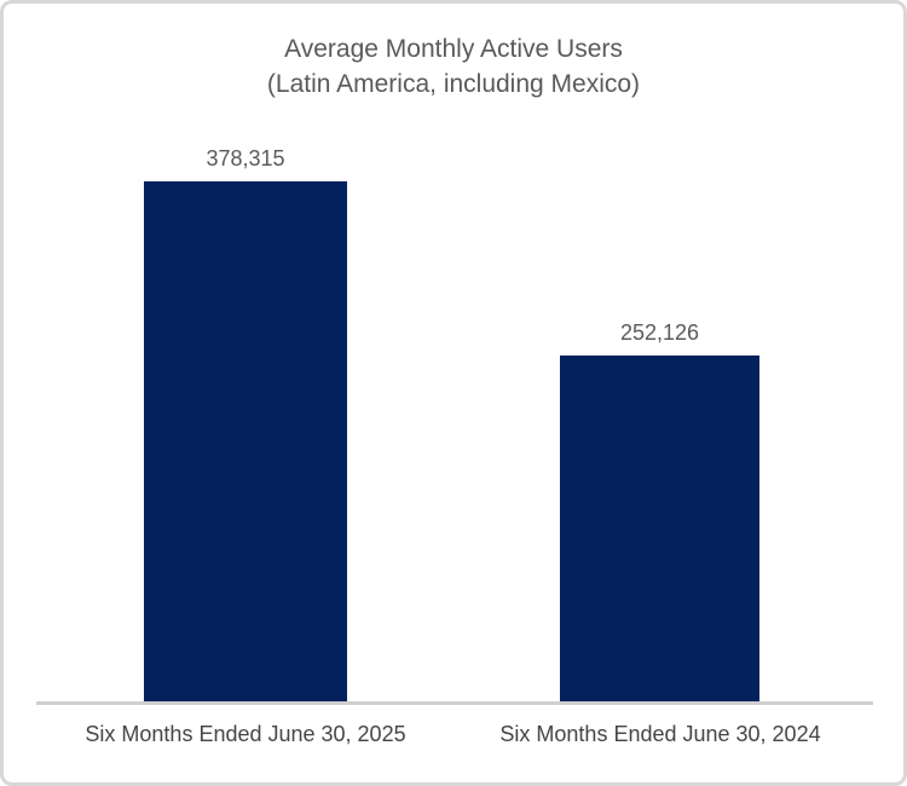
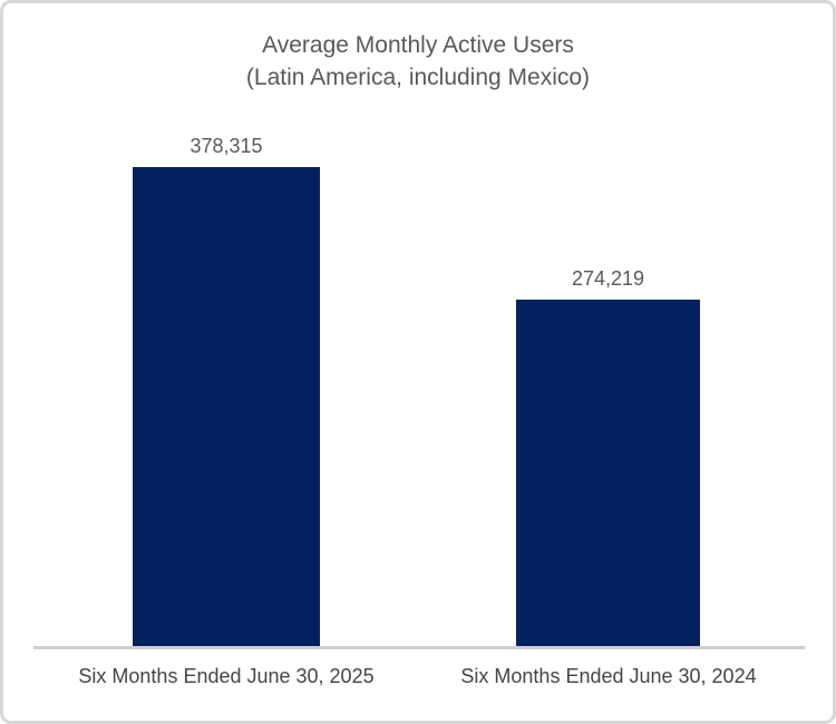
Six Months Ended June 30, 2024: 252,126 -> 274,219
